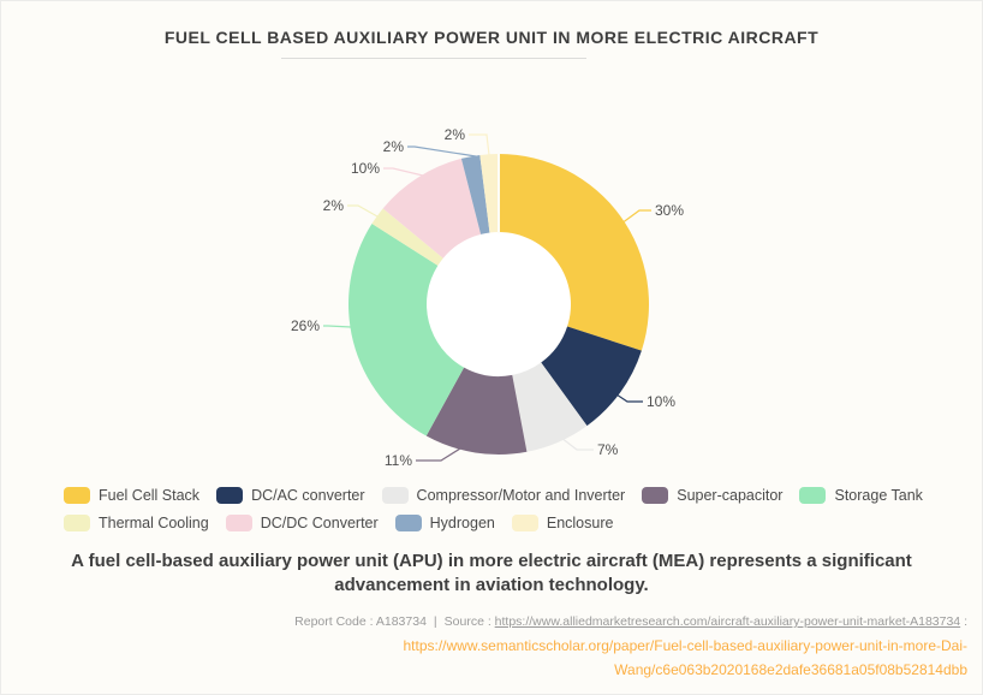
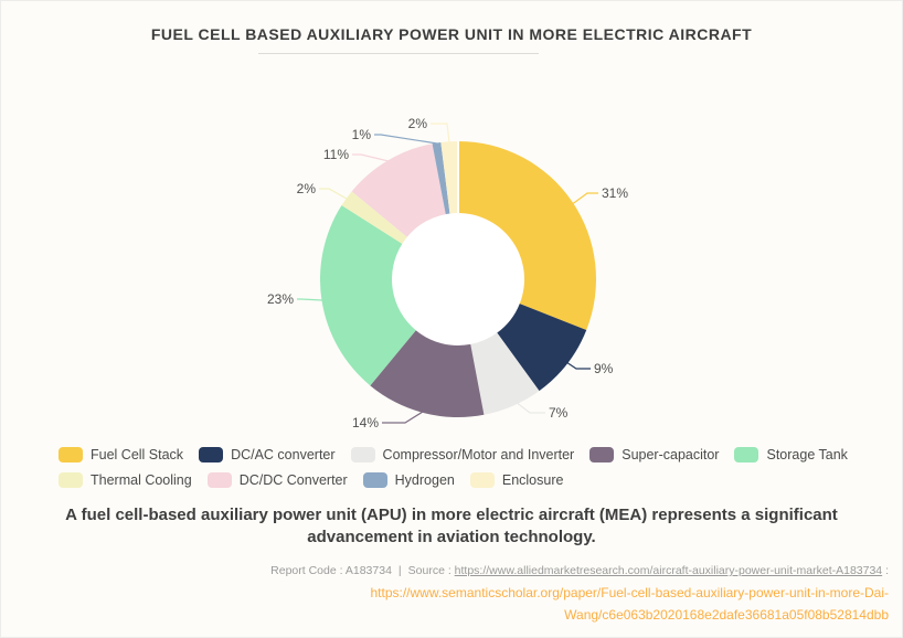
Fuel Cell Stack: 30% -> 31%
DC/AC converter: 10% -> 9%
Super-capacitor: 11% -> 14%
Storage Tank: 26% -> 23%
DC/DC Converter: 10% -> 11%
Hydrogen: 2% -> 1%
